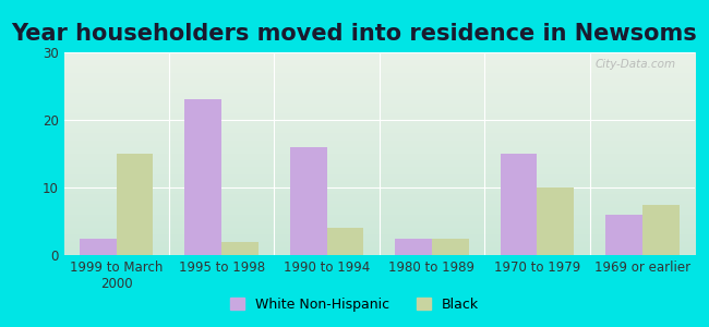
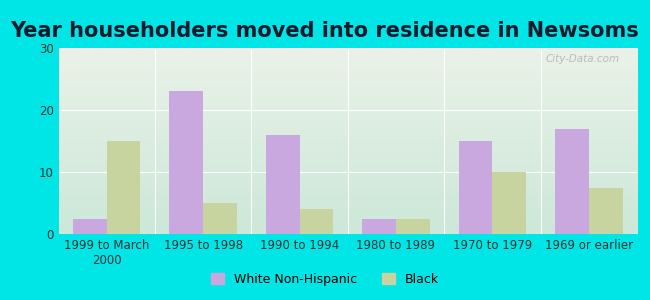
Black/1995 to 1998: 2.0 -> 5.0
White Non-Hispanic/1969 or earlier: 6.0 -> 17.0
